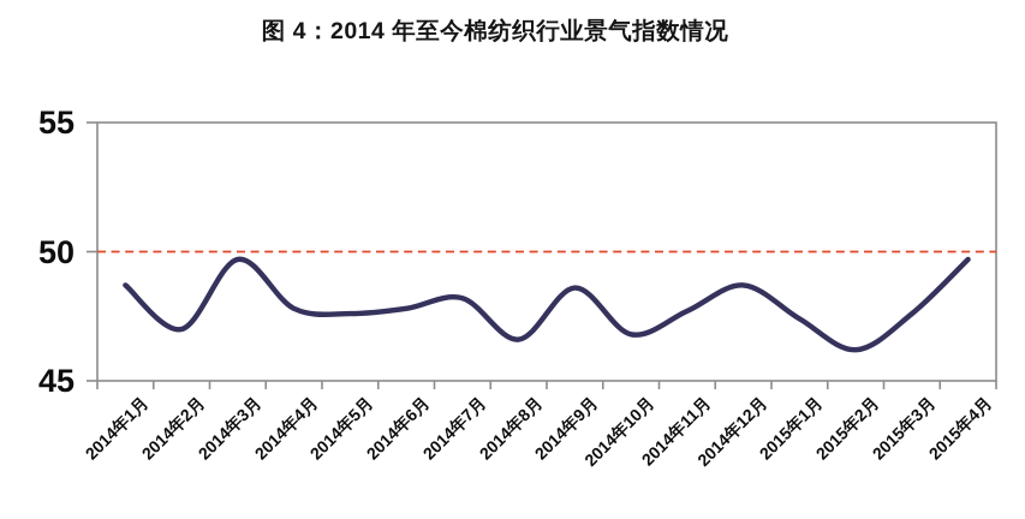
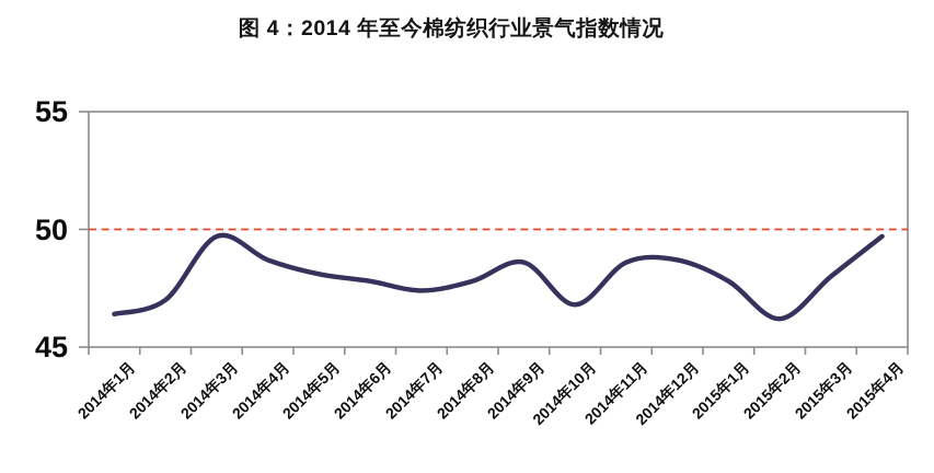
2014年1月: 48.7 -> 46.4
2014年4月: 47.8 -> 48.7
2014年5月: 47.6 -> 48.1
2014年7月: 48.2 -> 47.4
2014年8月: 46.6 -> 47.8
2014年11月: 47.7 -> 48.6
2015年1月: 47.4 -> 47.8
2015年3月: 47.6 -> 48.0
